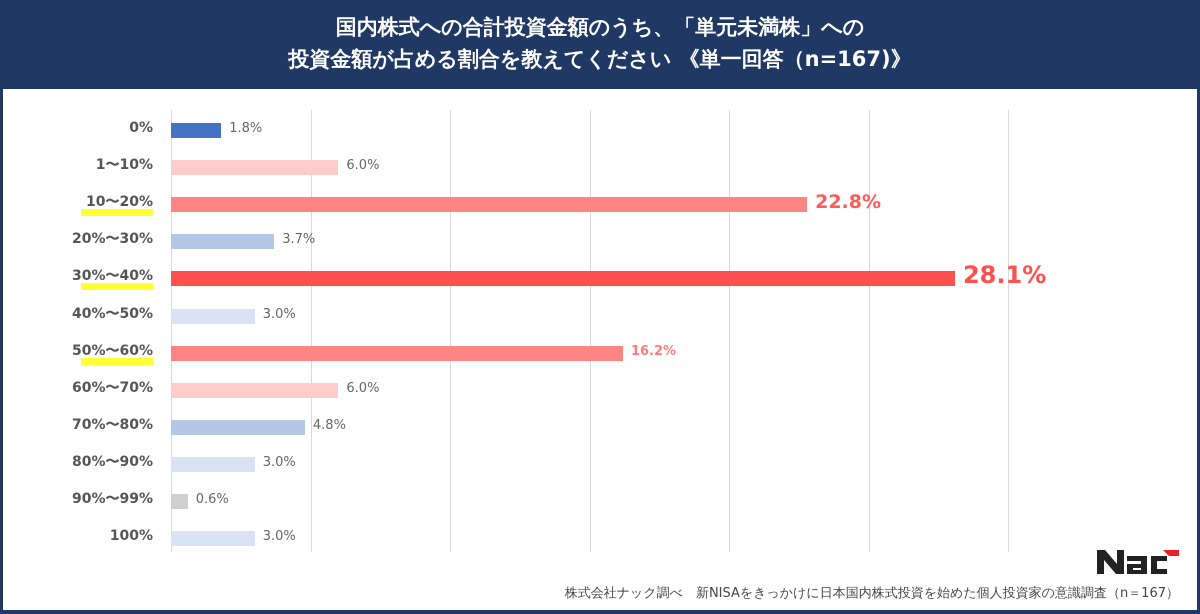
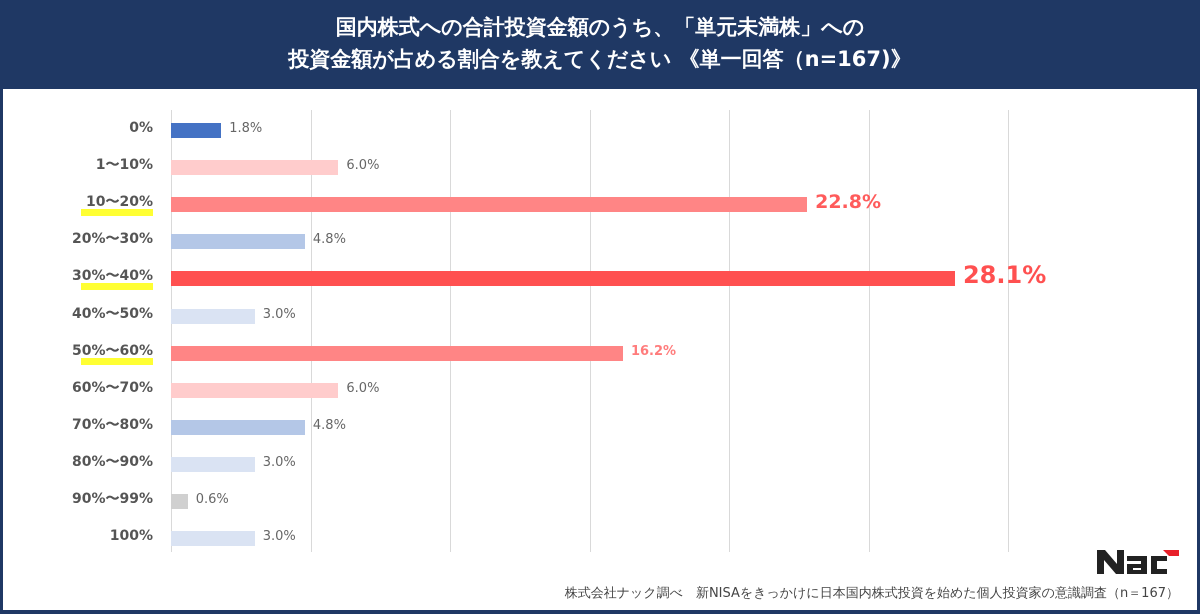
20%〜30%: 3.7% -> 4.8%
